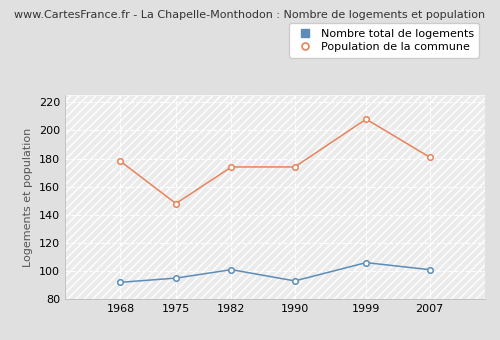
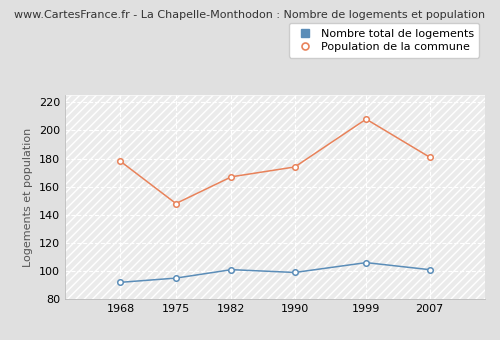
Population de la commune/1982: 174 -> 167
Nombre total de logements/1990: 93 -> 99
